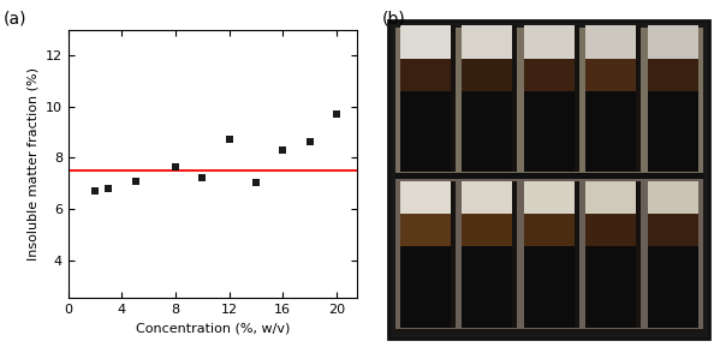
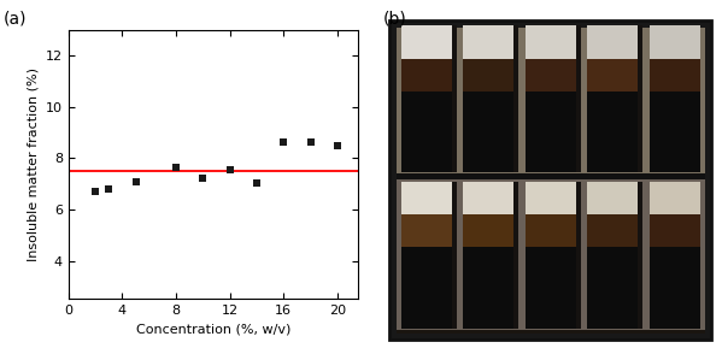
12: 8.70 -> 7.55
16: 8.30 -> 8.65
20: 9.70 -> 8.50
